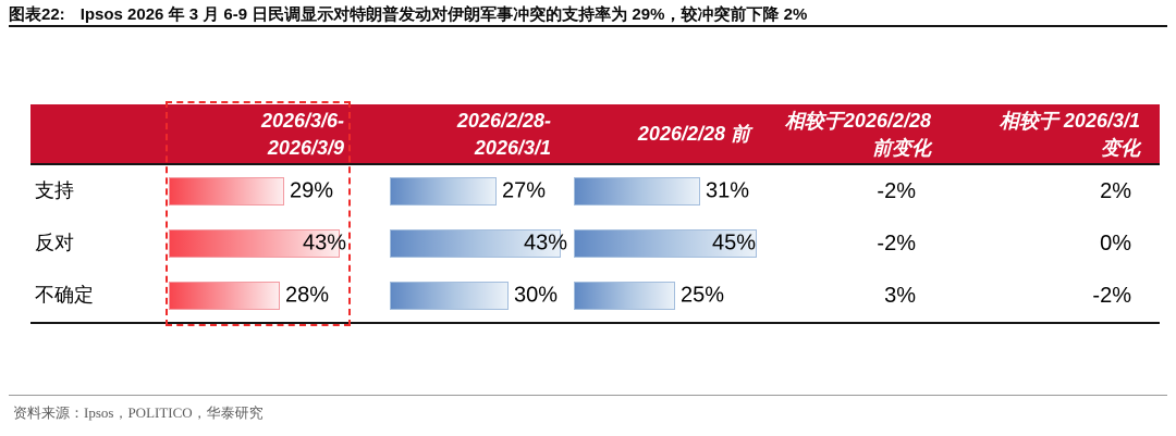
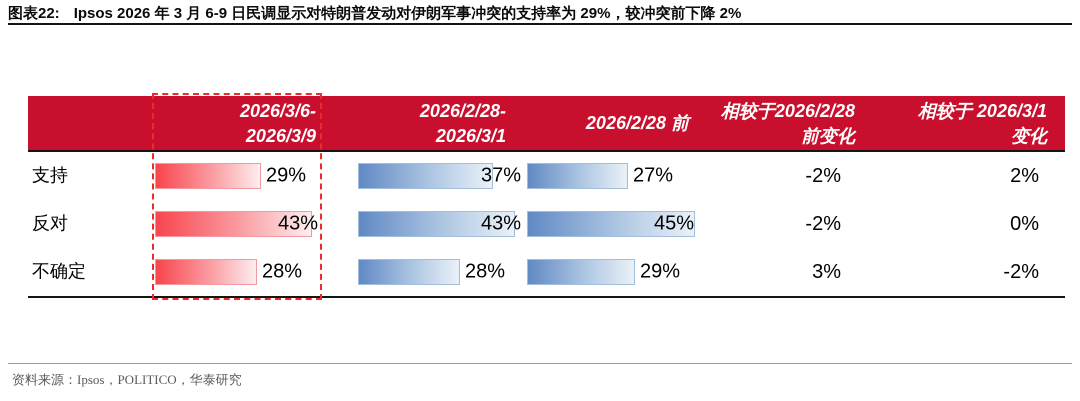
2026/2/28-2026/3/1/支持: 27% -> 37%
2026/2/28 前/支持: 31% -> 27%
2026/2/28-2026/3/1/不确定: 30% -> 28%
2026/2/28 前/不确定: 25% -> 29%
